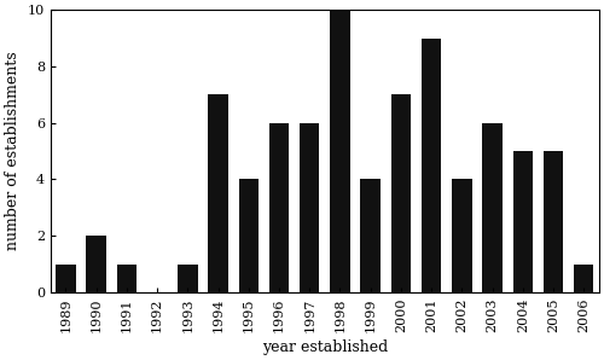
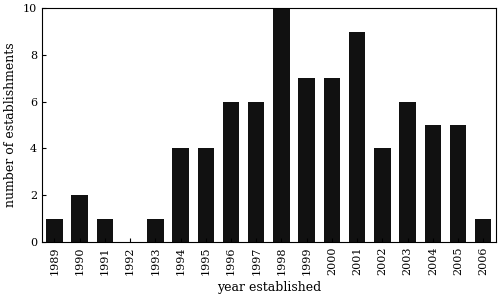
1994: 7 -> 4
1999: 4 -> 7
